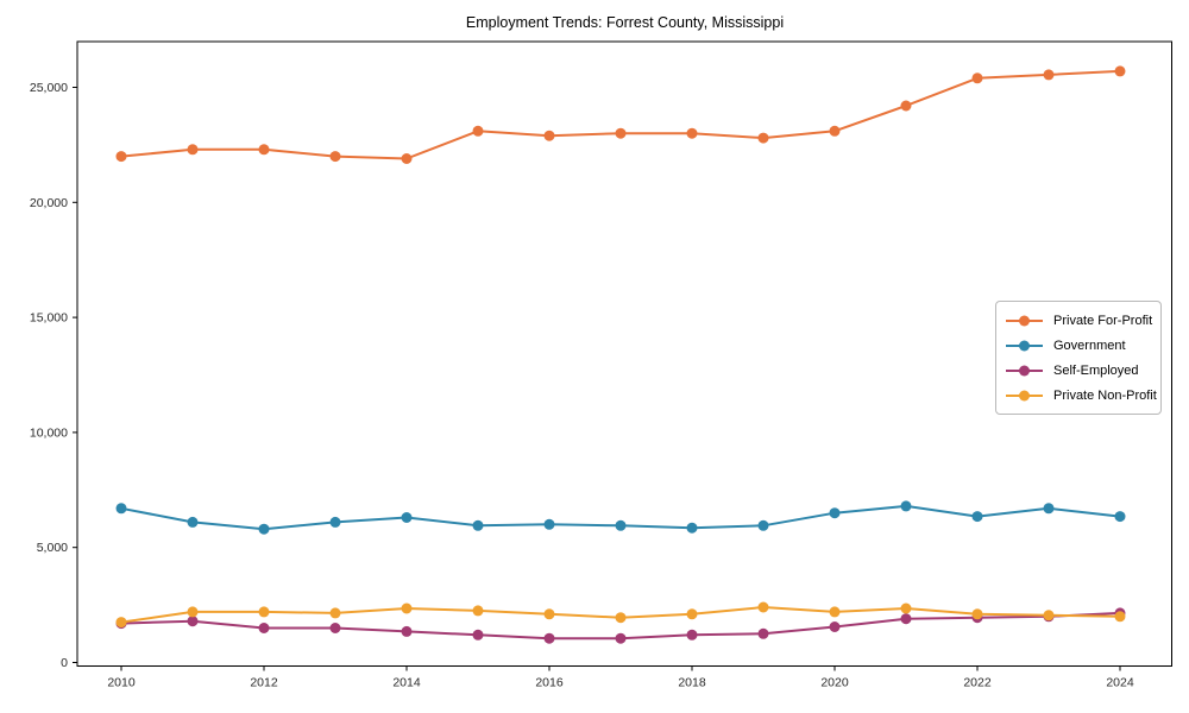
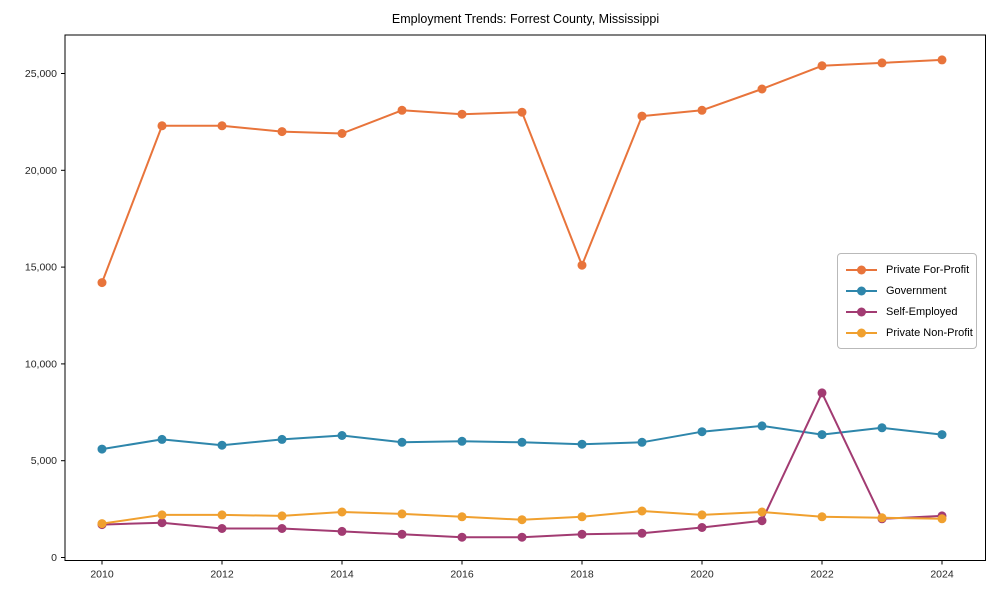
Private For-Profit/2010: 22000 -> 14200
Government/2010: 6700 -> 5600
Private For-Profit/2018: 23000 -> 15100
Self-Employed/2022: 2000 -> 8500
